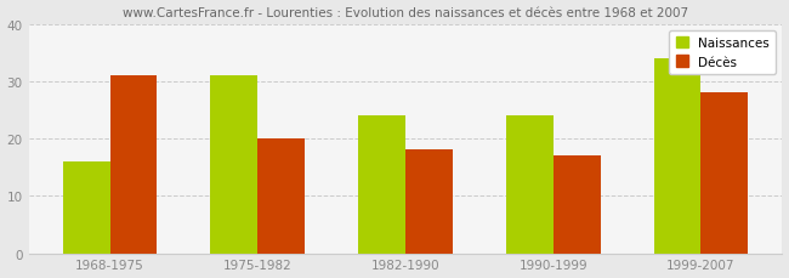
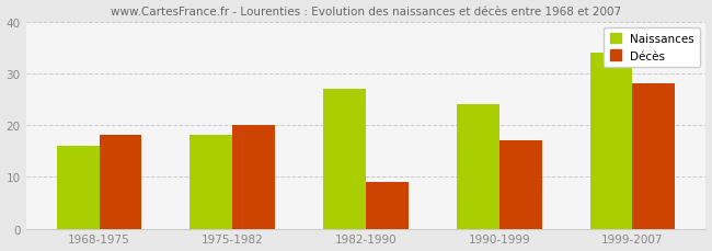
Décès/1968-1975: 31 -> 18
Naissances/1975-1982: 31 -> 18
Naissances/1982-1990: 24 -> 27
Décès/1982-1990: 18 -> 9
